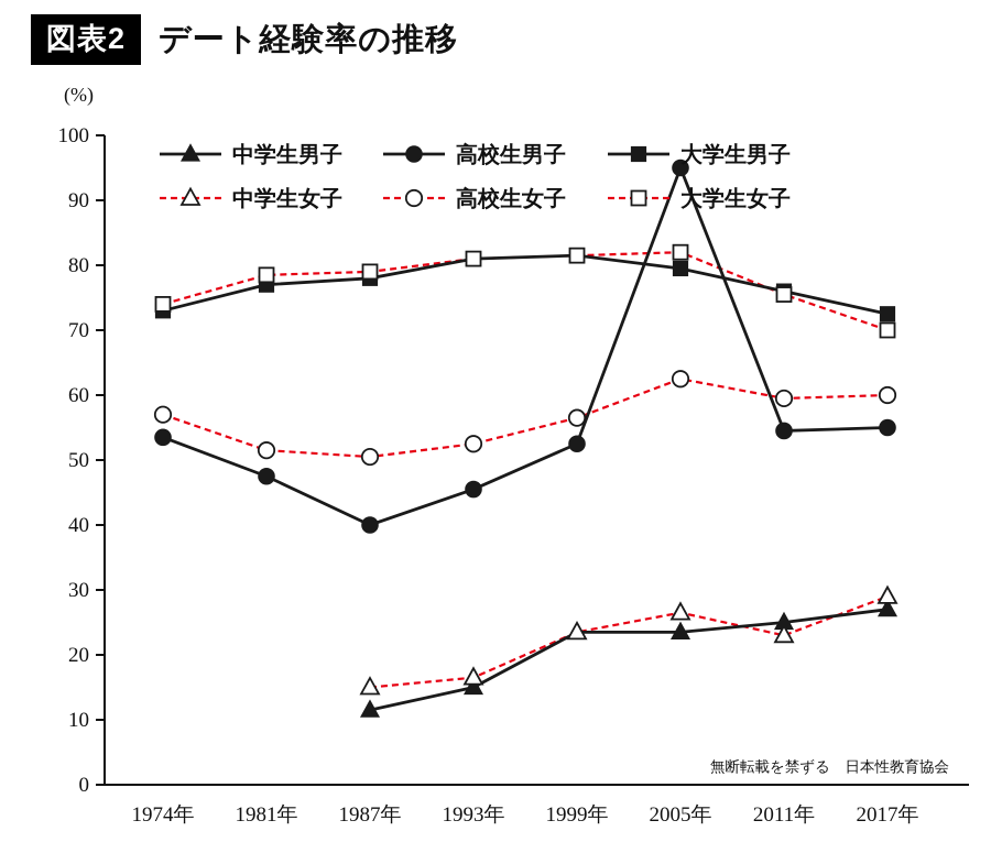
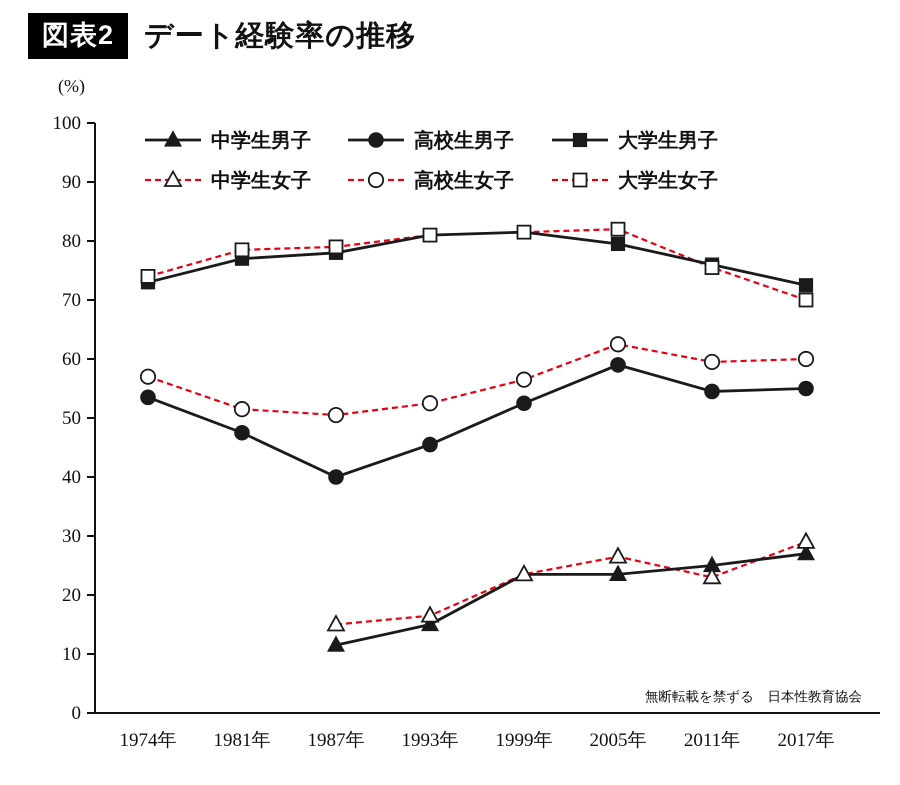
高校生男子/2005年: 95 -> 59
